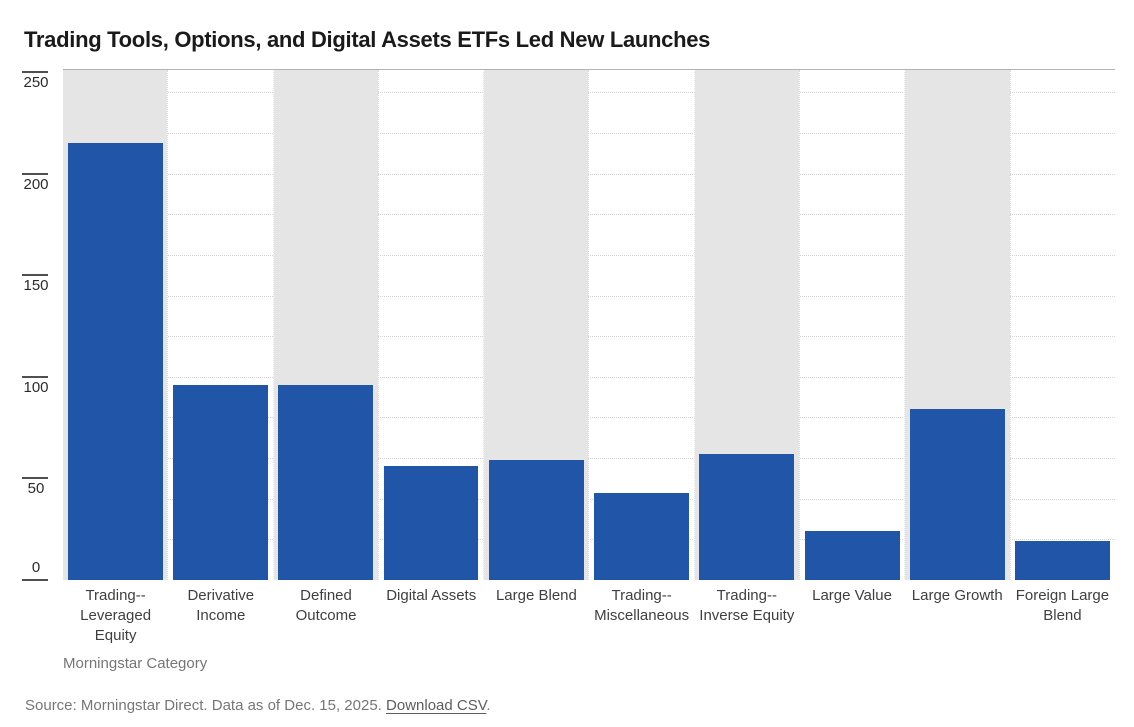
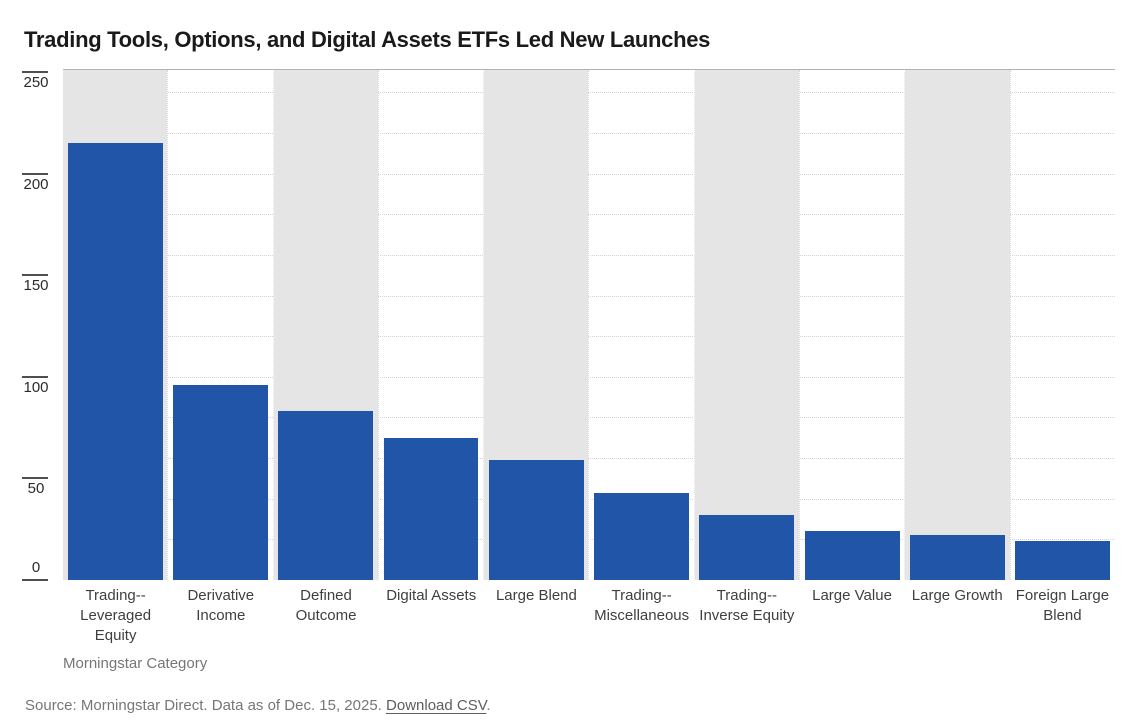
Defined Outcome: 96 -> 83
Digital Assets: 56 -> 70
Trading--Inverse Equity: 62 -> 32
Large Growth: 84 -> 22
